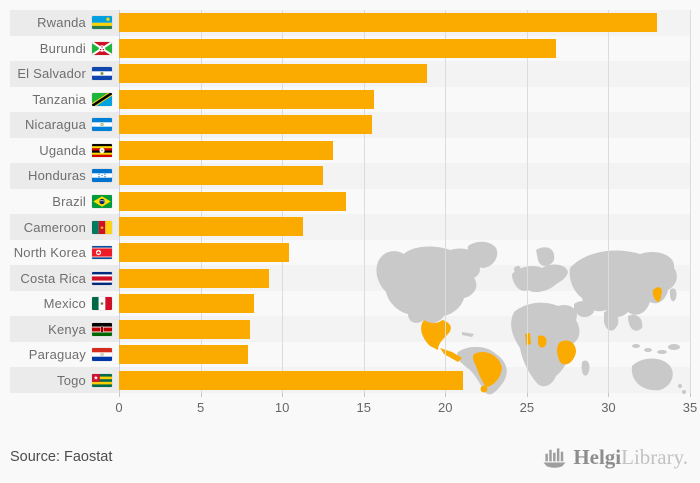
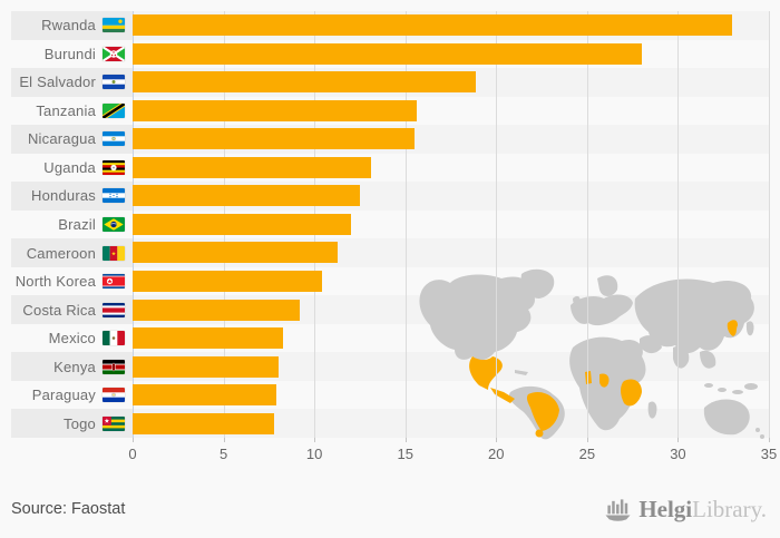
Burundi: 26.8 -> 28.0
Brazil: 13.9 -> 12.0
Togo: 21.1 -> 7.8
